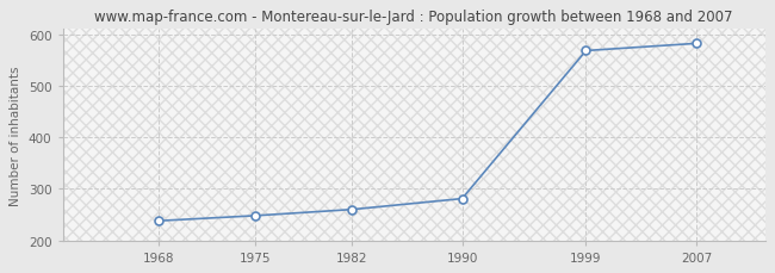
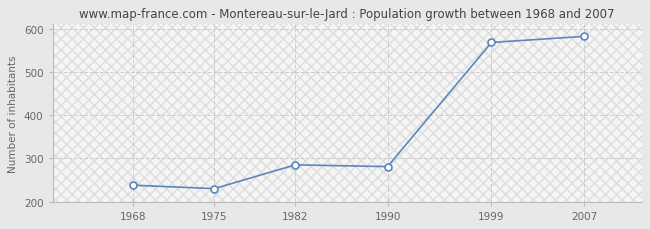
1975: 248 -> 230
1982: 260 -> 285
